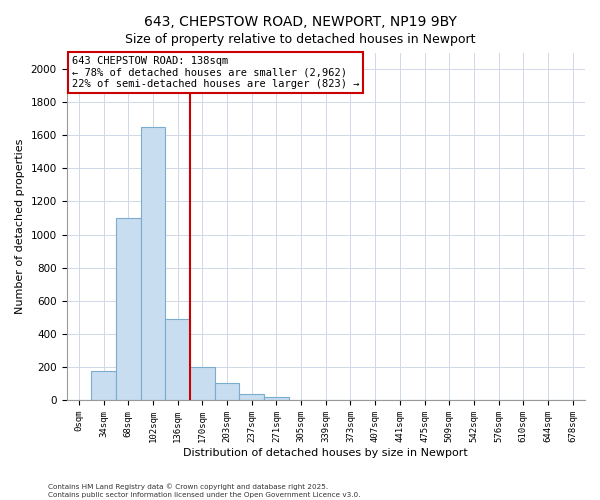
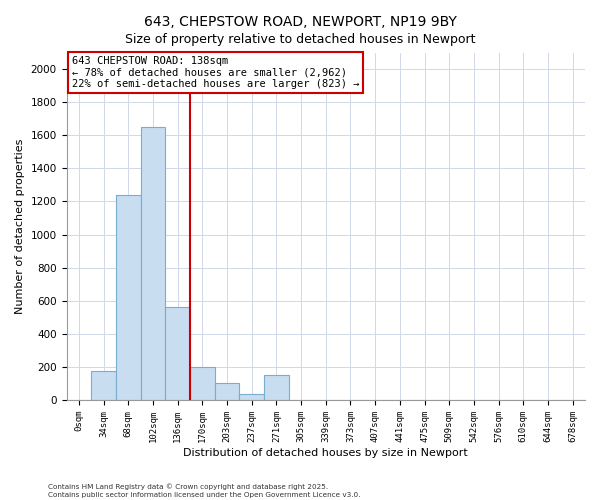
68sqm: 1100 -> 1240
136sqm: 490 -> 560
271sqm: 20 -> 150
